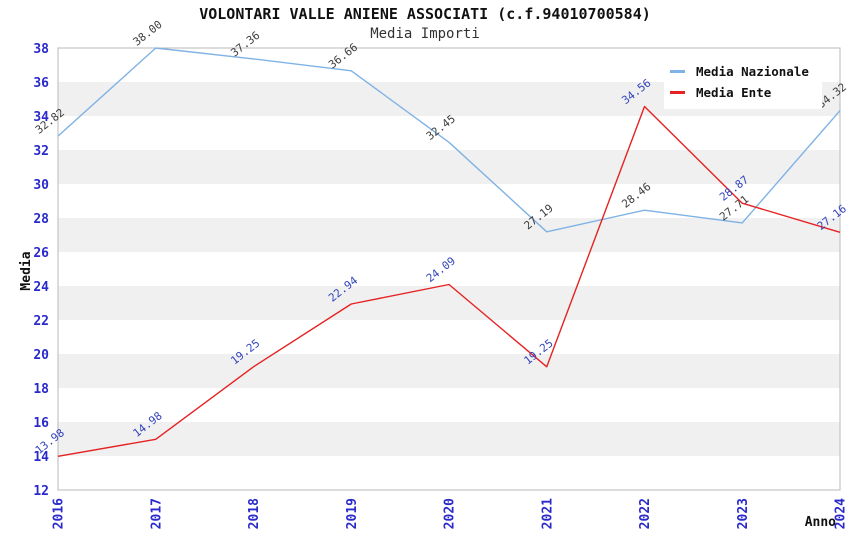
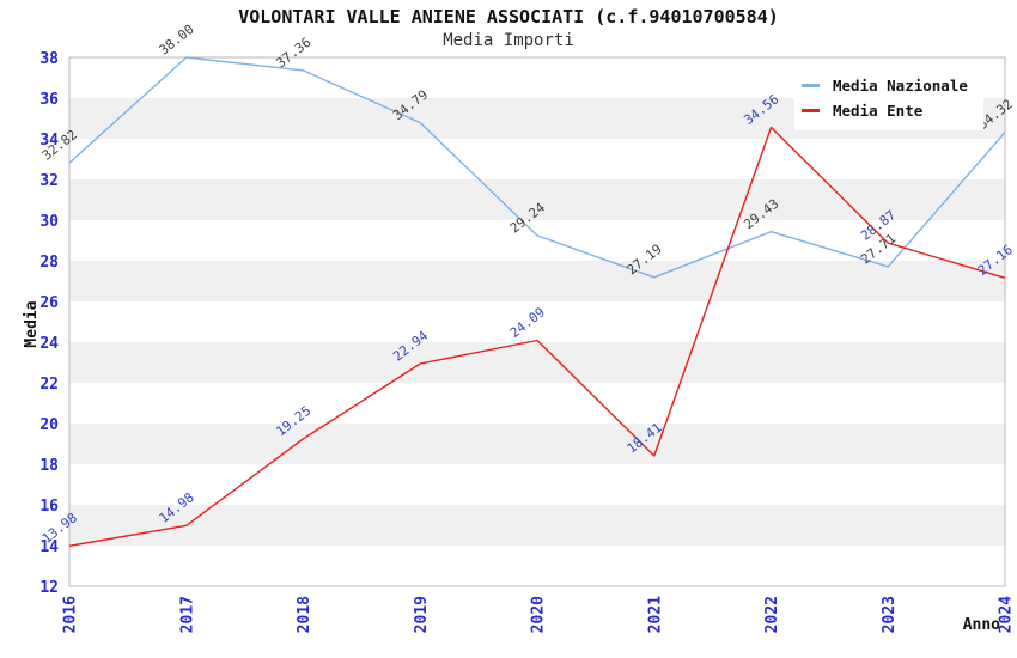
Media Nazionale/2019: 36.66 -> 34.79
Media Nazionale/2020: 32.45 -> 29.24
Media Ente/2021: 19.25 -> 18.41
Media Nazionale/2022: 28.46 -> 29.43
